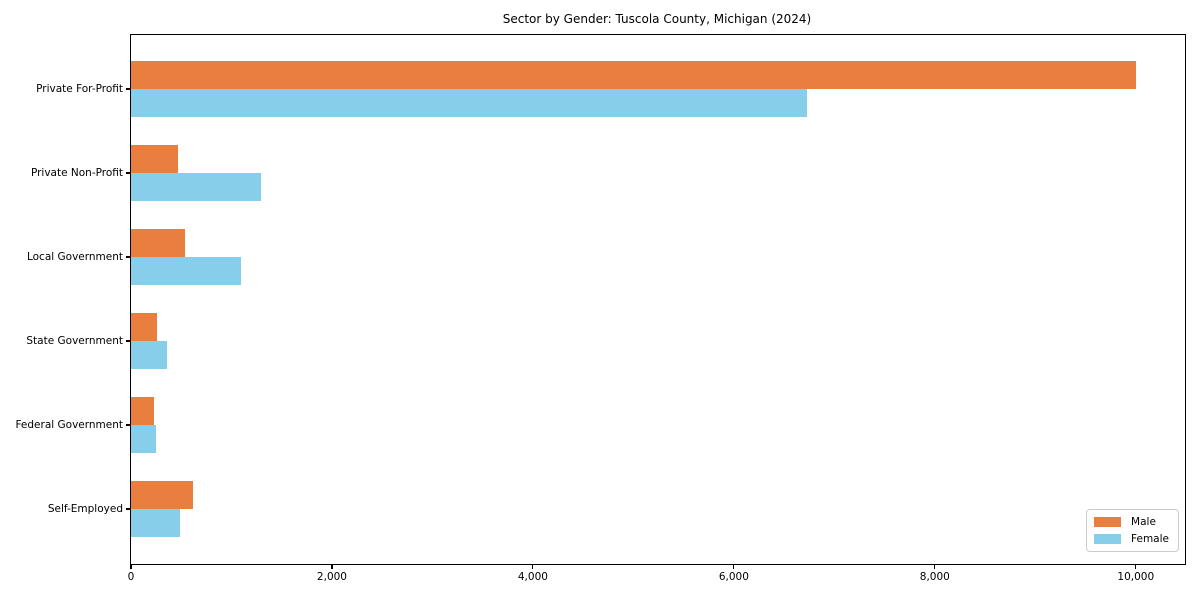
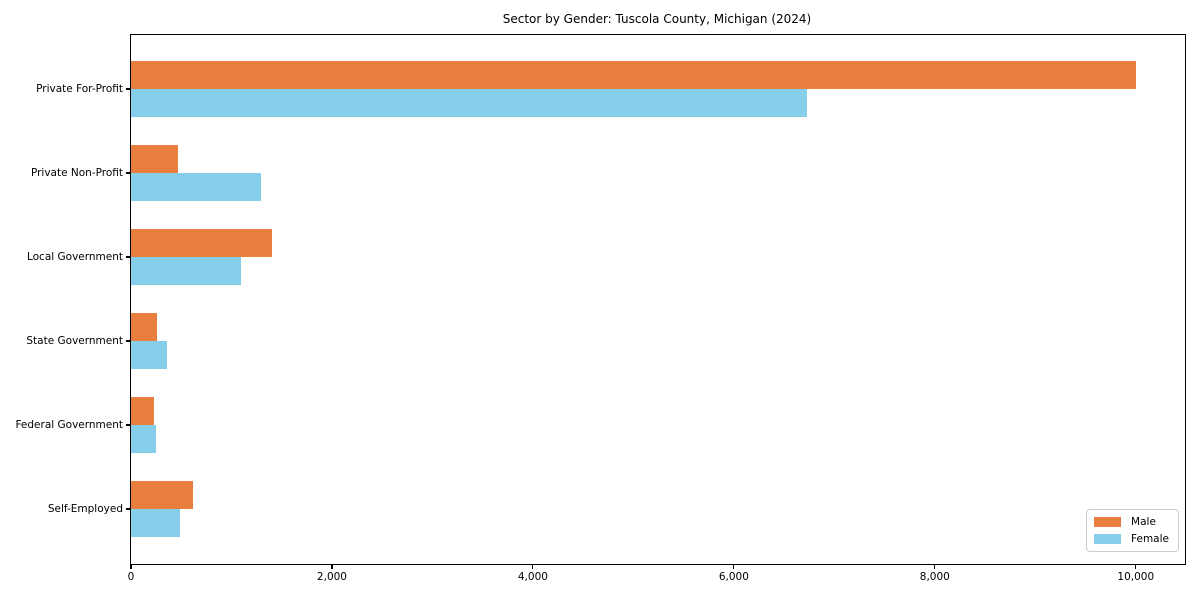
Male/Local Government: 500 -> 1400
